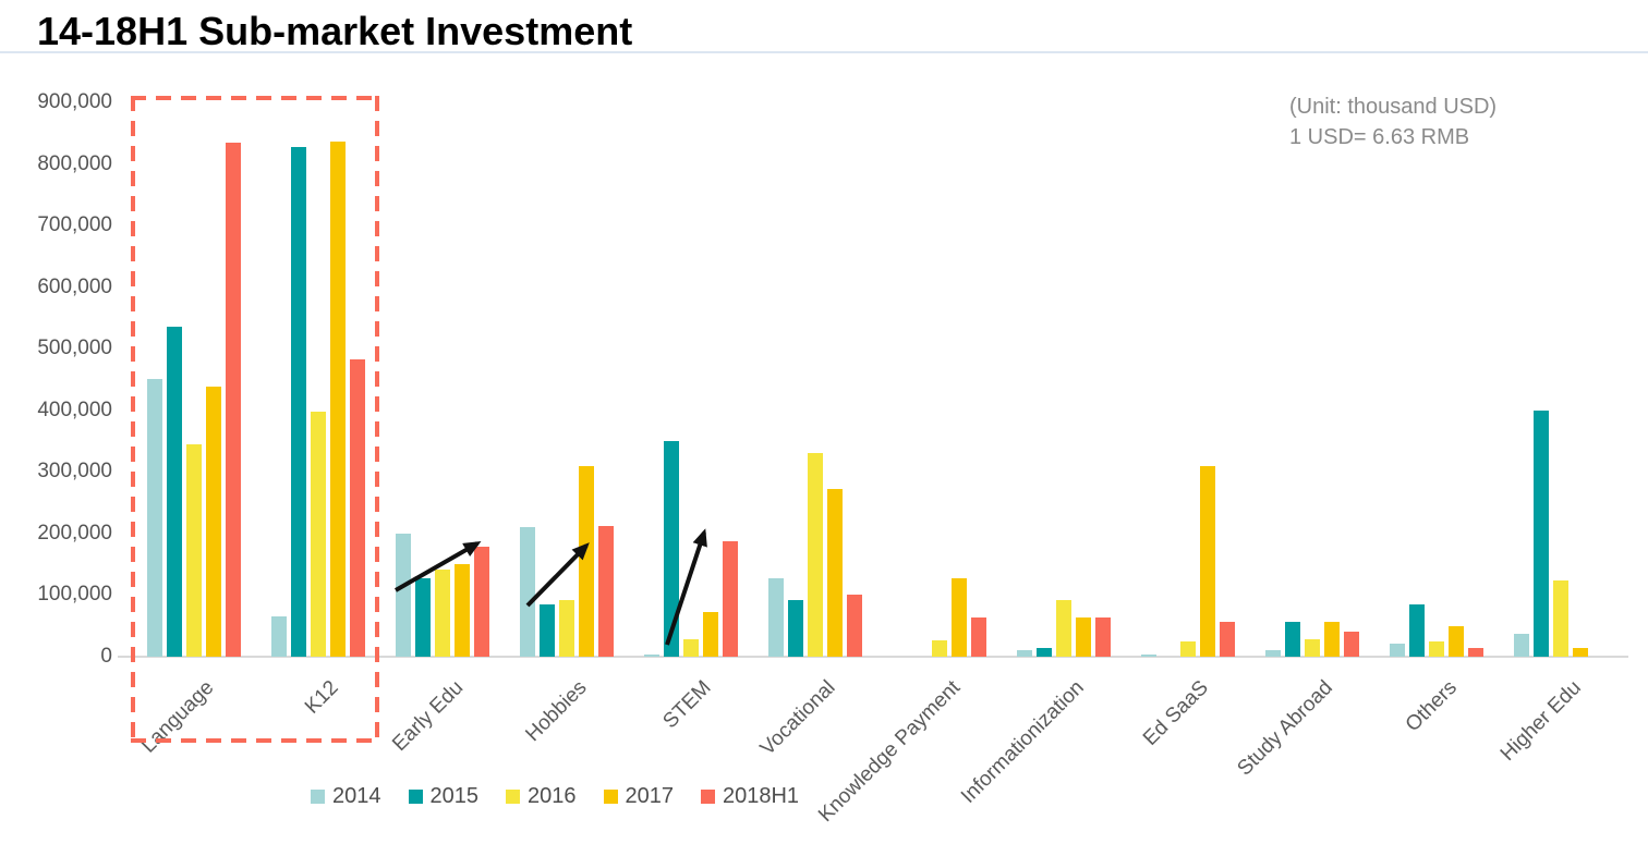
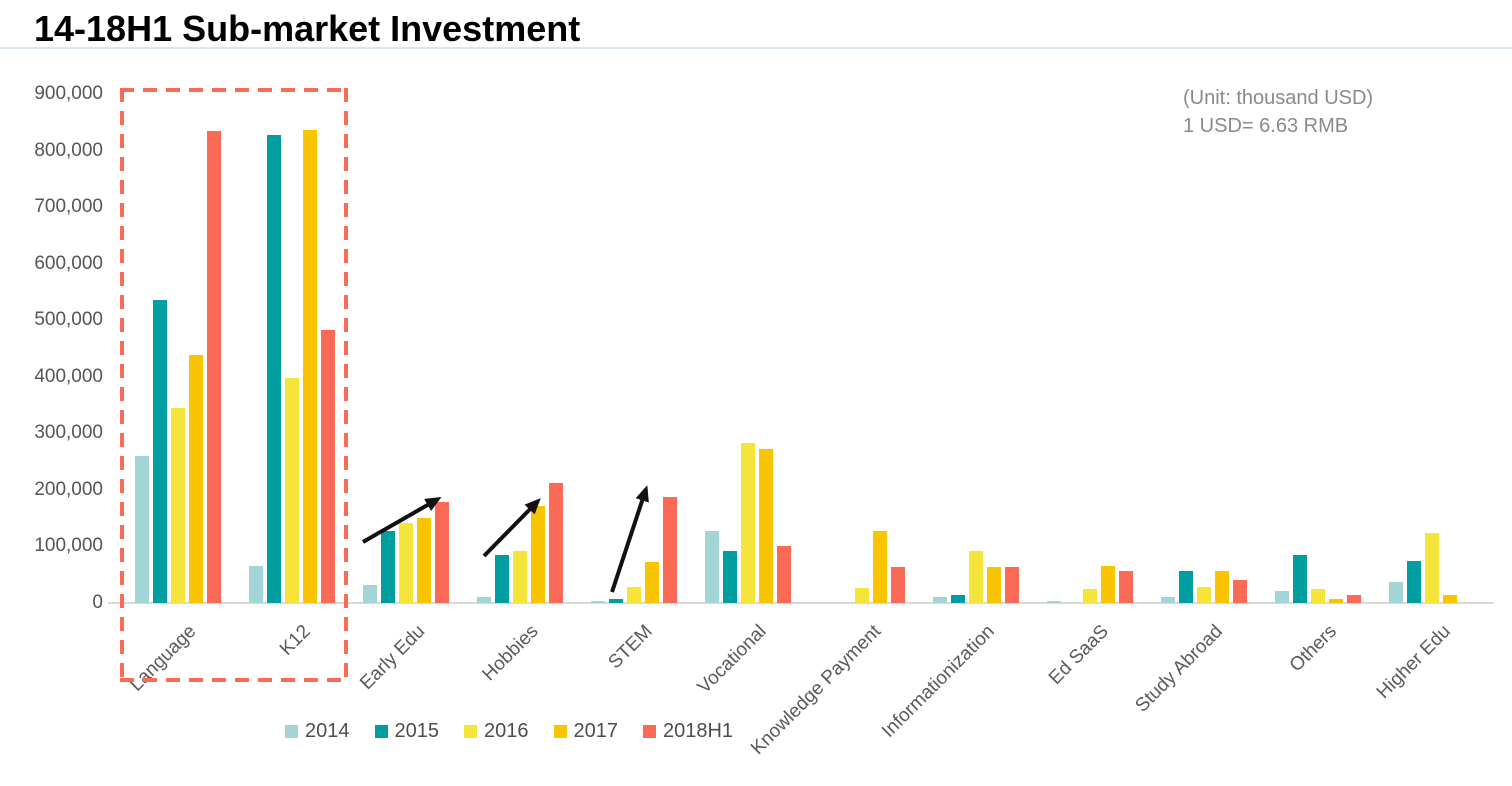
2014/Language: 450000 -> 260000
2014/Early Edu: 200000 -> 30000
2014/Hobbies: 210000 -> 10000
2017/Hobbies: 310000 -> 170000
2015/STEM: 350000 -> 10000
2016/Vocational: 330000 -> 280000
2017/Ed SaaS: 310000 -> 70000
2017/Others: 50000 -> 10000
2015/Higher Edu: 400000 -> 80000
